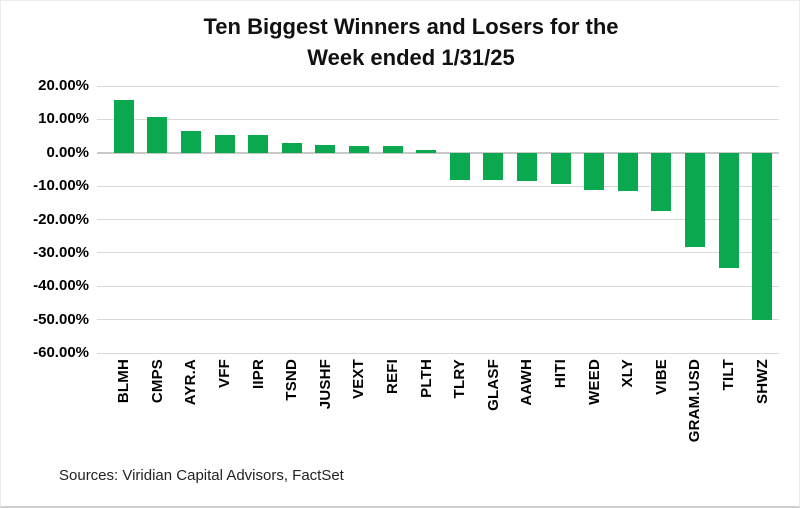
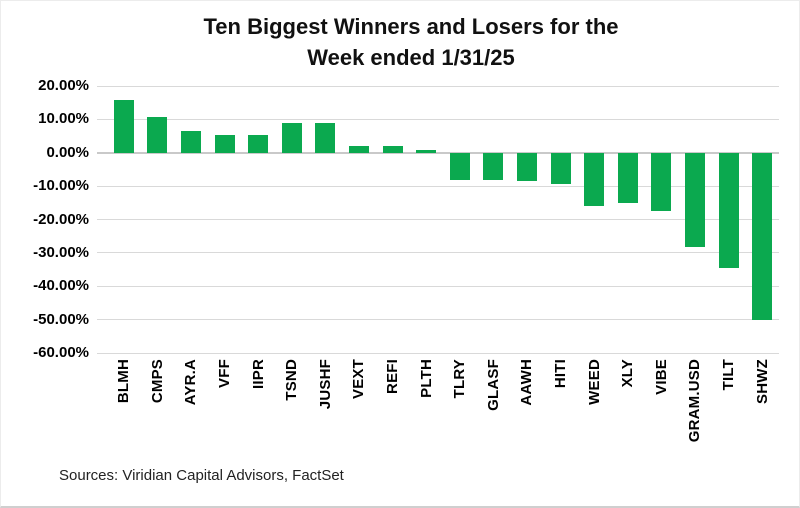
TSND: 3% -> 9%
JUSHF: 2% -> 9%
WEED: -11% -> -16%
XLY: -11% -> -15%
